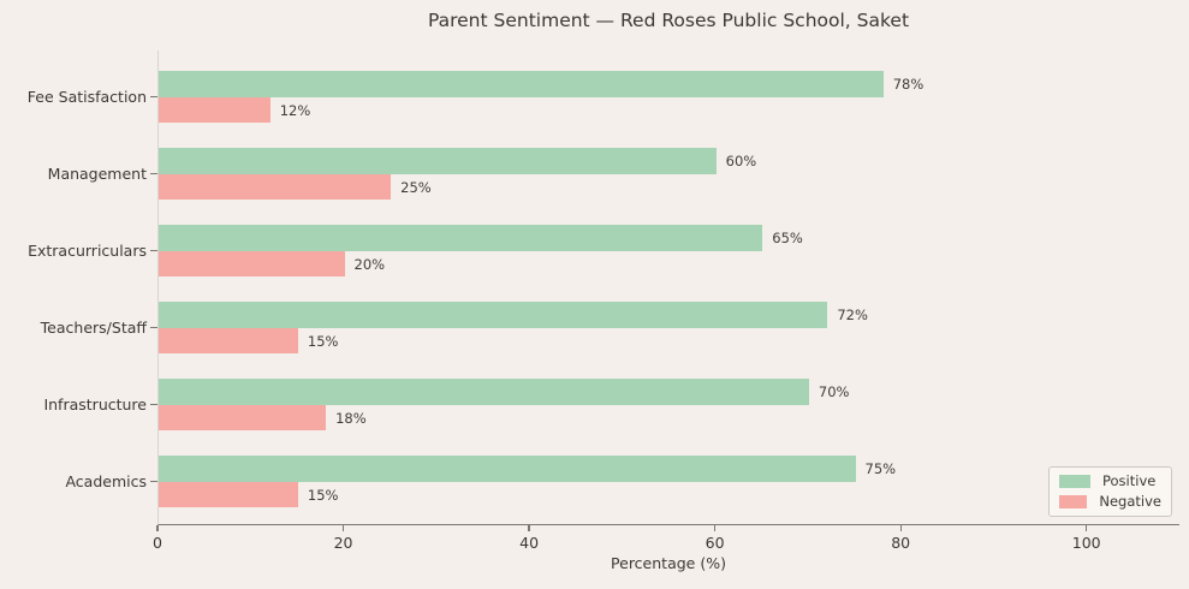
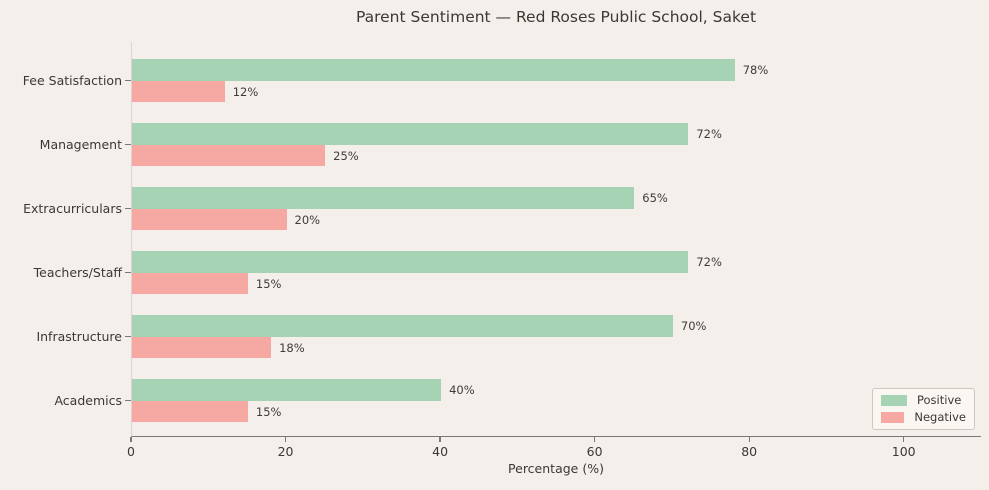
Positive/Management: 60% -> 72%
Positive/Academics: 75% -> 40%
